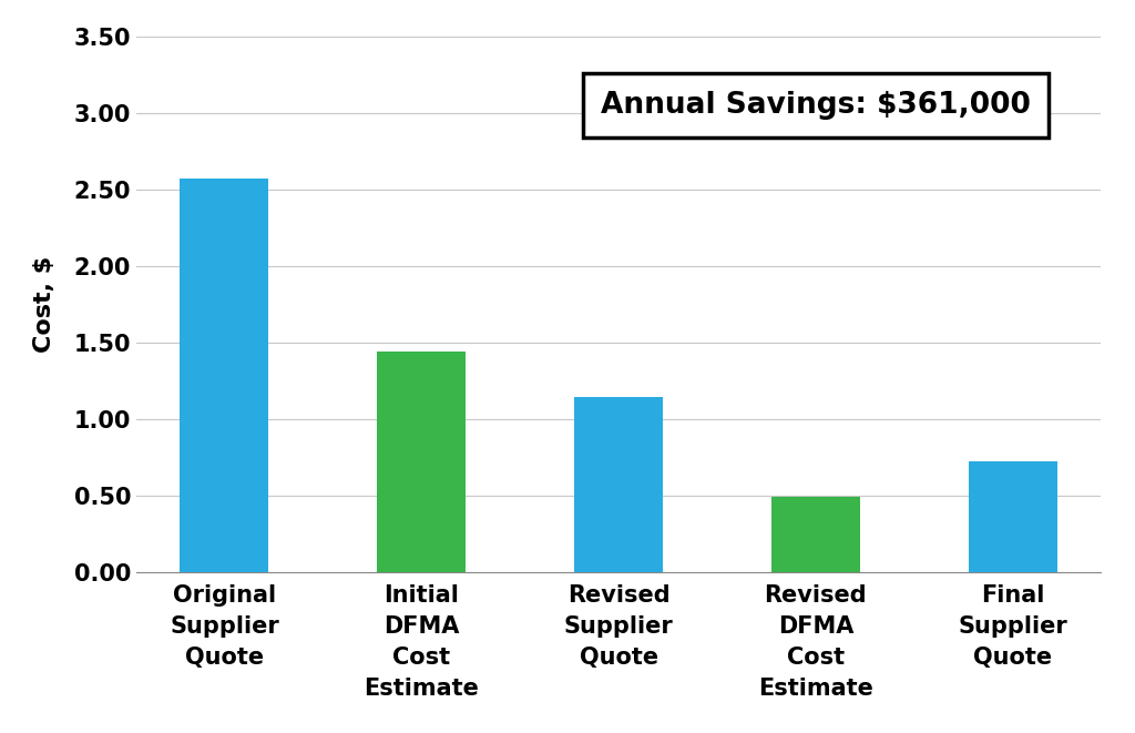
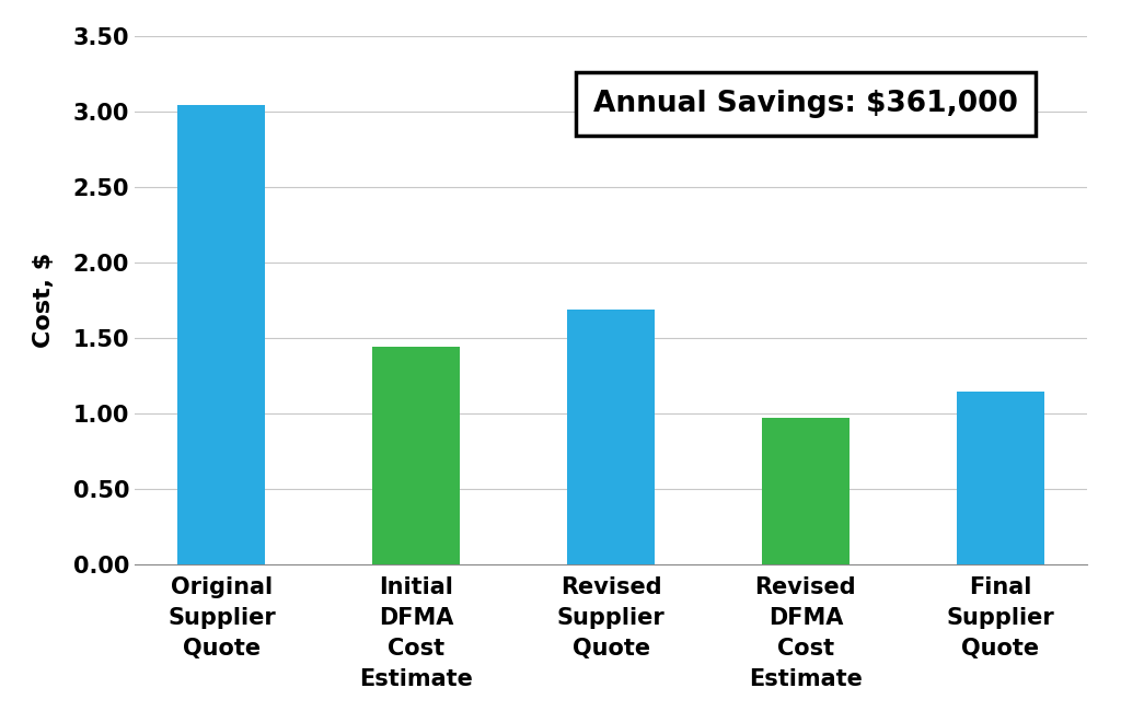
Original Supplier Quote: 2.57 -> 3.04
Revised Supplier Quote: 1.14 -> 1.69
Revised DFMA Cost Estimate: 0.49 -> 0.97
Final Supplier Quote: 0.72 -> 1.14
